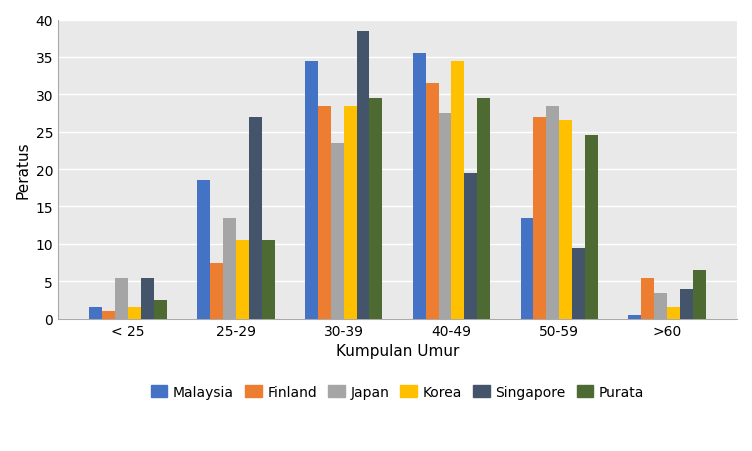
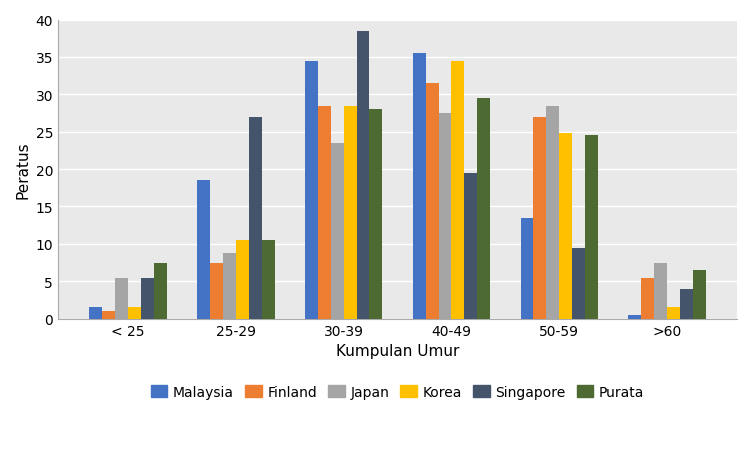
Purata/< 25: 2.5 -> 7.4
Japan/25-29: 13.5 -> 8.8
Purata/30-39: 29.5 -> 28.0
Korea/50-59: 26.5 -> 24.8
Japan/>60: 3.5 -> 7.4
